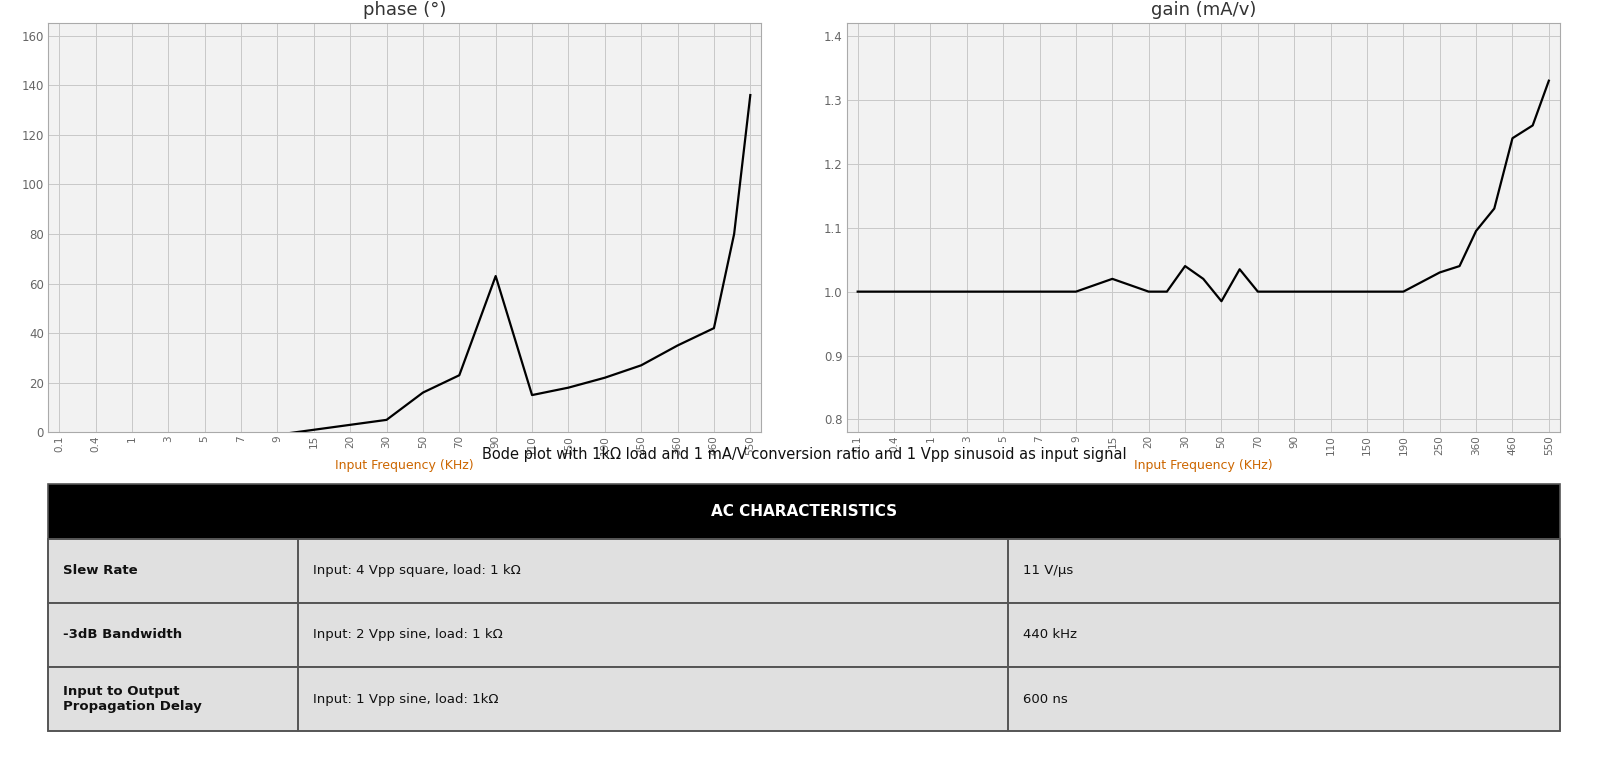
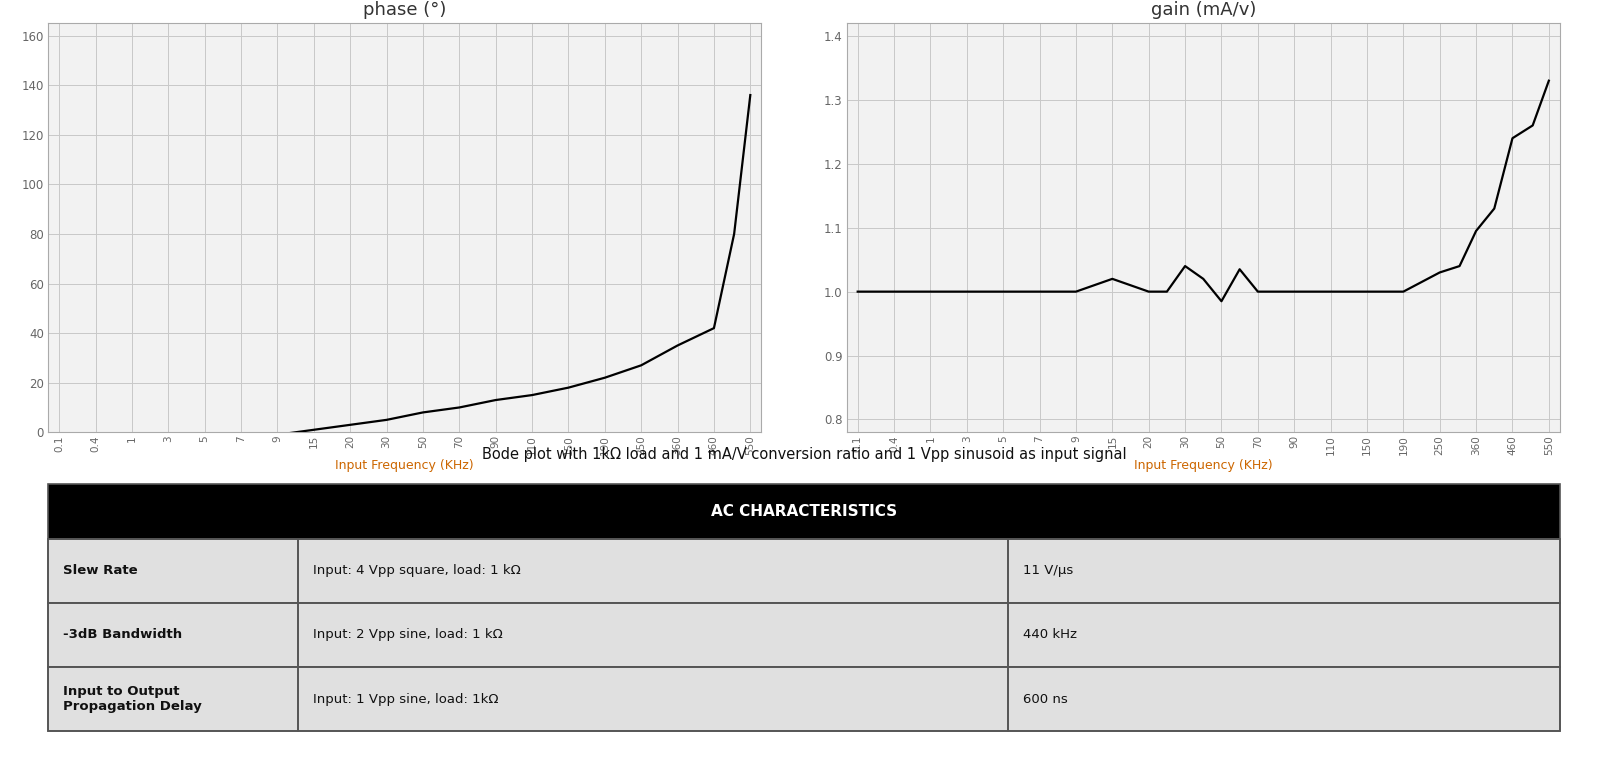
phase (°)/50: 16 -> 8
phase (°)/70: 23 -> 10
phase (°)/90: 63 -> 13
